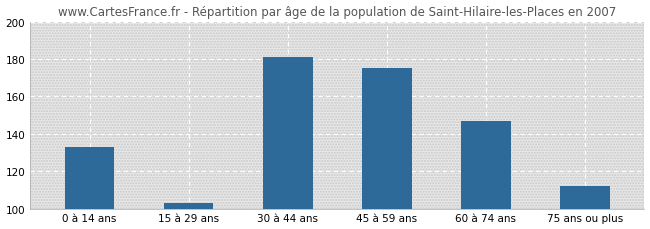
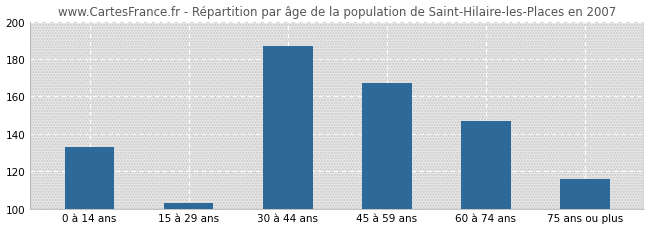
30 à 44 ans: 181 -> 187
45 à 59 ans: 175 -> 167
75 ans ou plus: 112 -> 116
